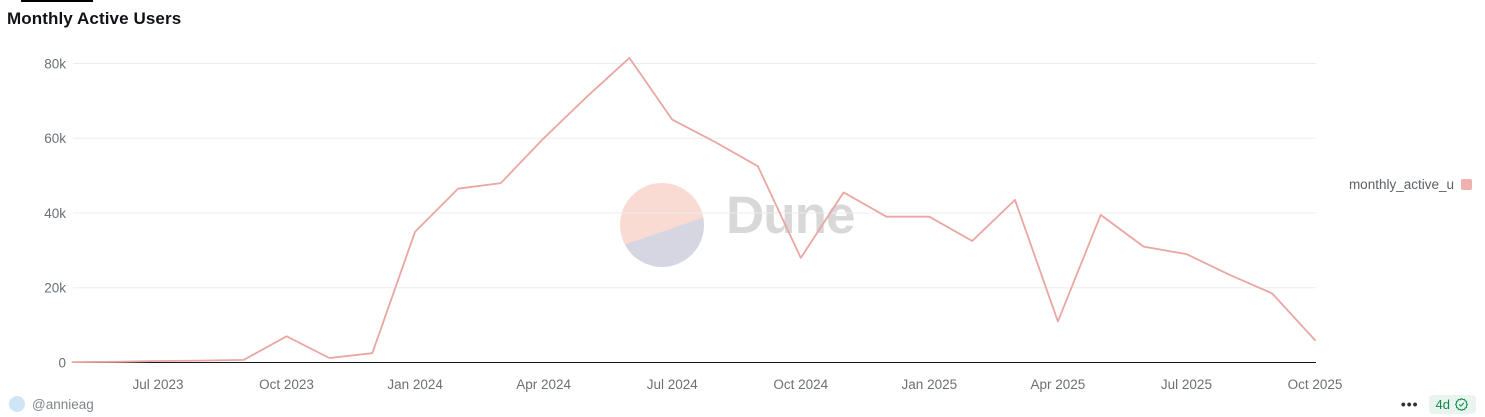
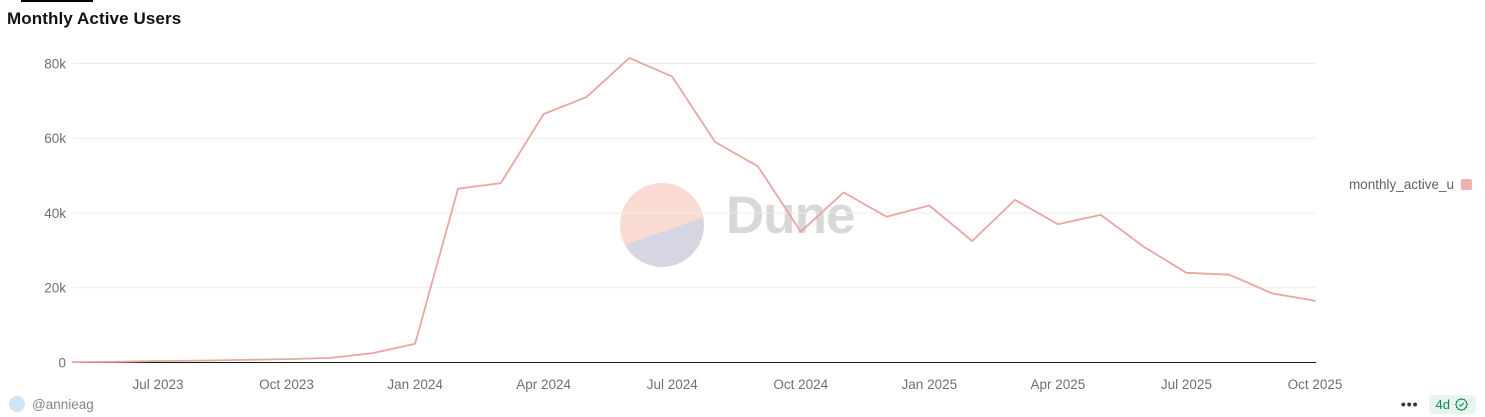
Oct 2023: 7k -> 1k
Jan 2024: 35k -> 5k
Apr 2024: 60k -> 66k
Jul 2024: 65k -> 76k
Oct 2024: 28k -> 35k
Jan 2025: 39k -> 42k
Apr 2025: 11k -> 37k
Jul 2025: 29k -> 24k
Oct 2025: 6k -> 16k
